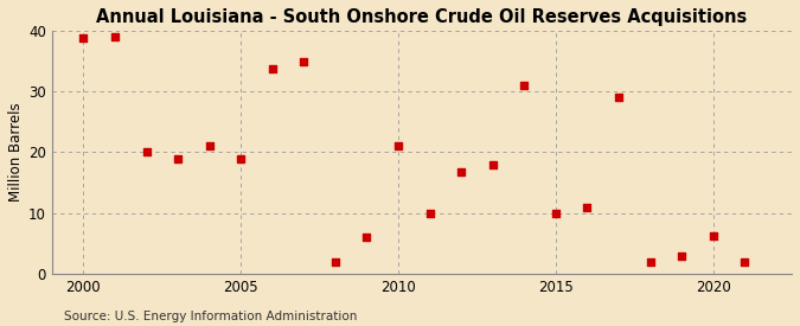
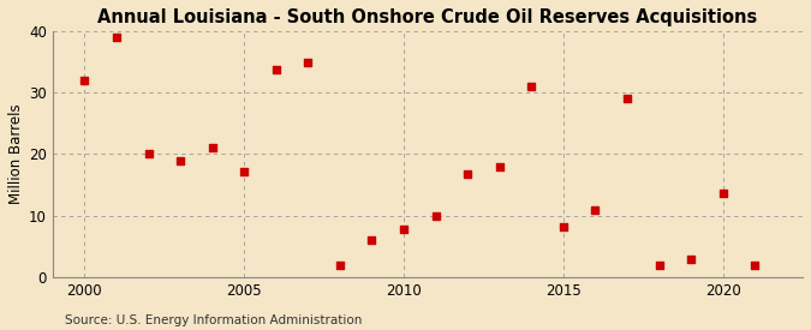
2000: 38.8 -> 32.0
2005: 19.0 -> 17.2
2010: 21.0 -> 7.8
2015: 9.9 -> 8.2
2020: 6.2 -> 13.6
